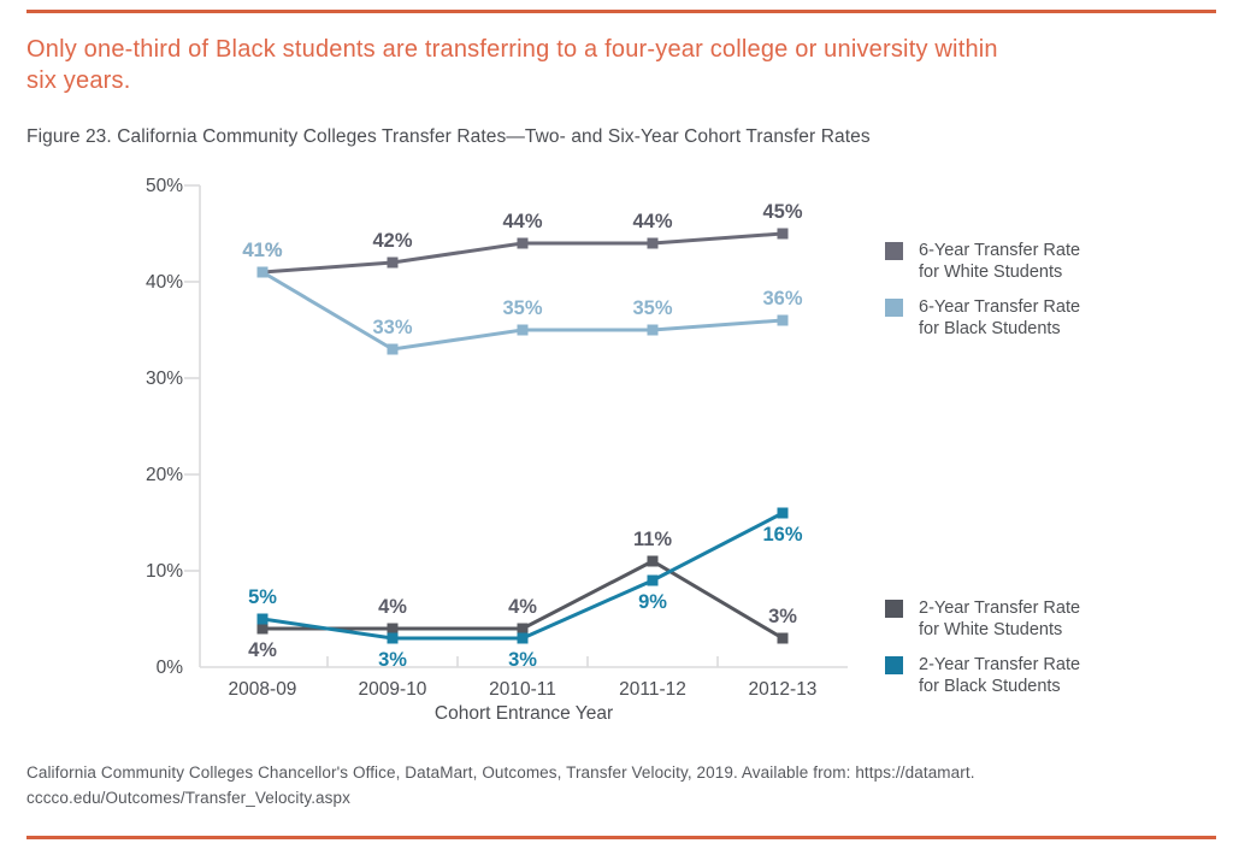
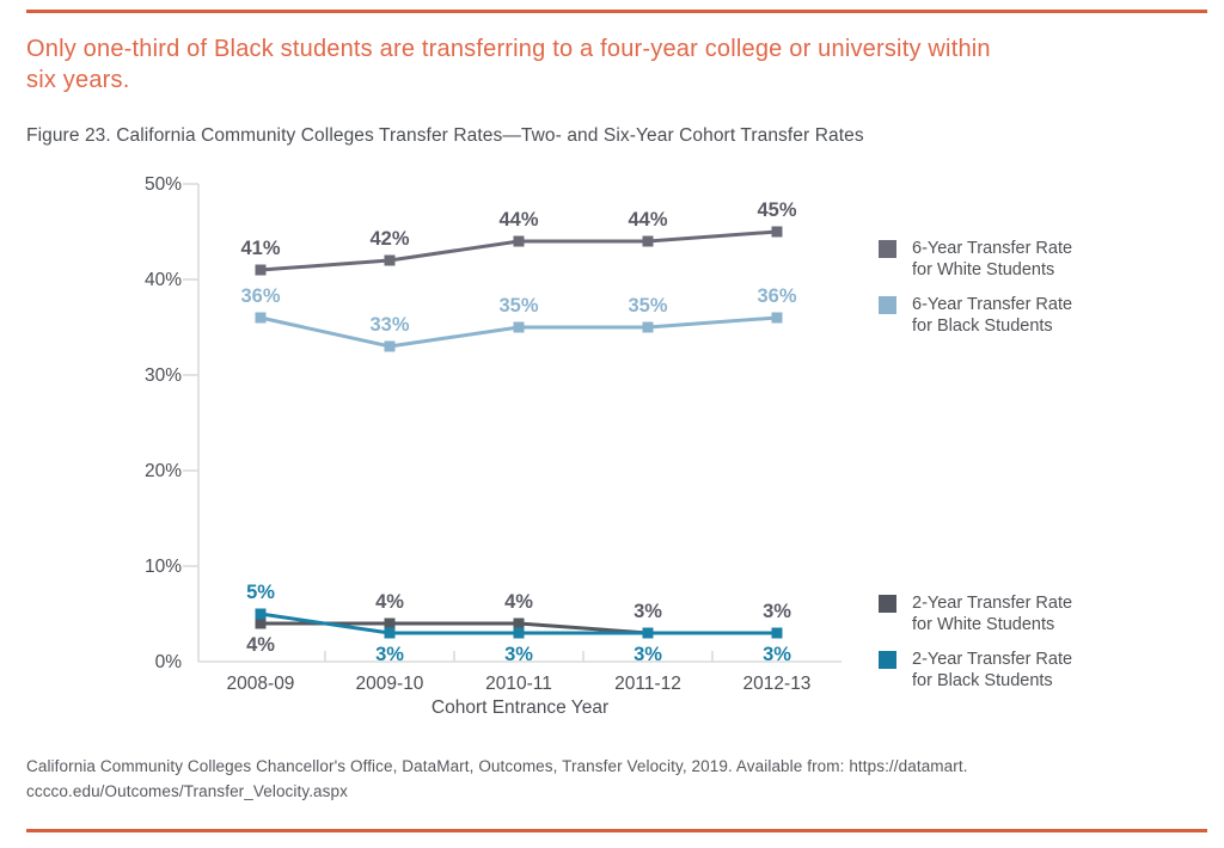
6-Year Transfer Rate for Black Students/2008-09: 41% -> 36%
2-Year Transfer Rate for White Students/2011-12: 11% -> 3%
2-Year Transfer Rate for Black Students/2011-12: 9% -> 3%
2-Year Transfer Rate for Black Students/2012-13: 16% -> 3%
